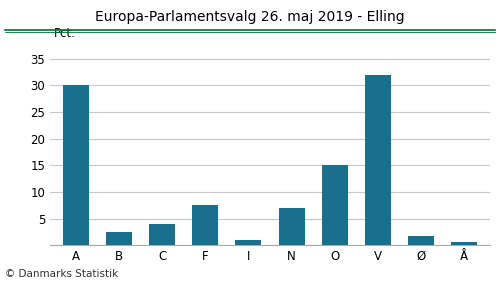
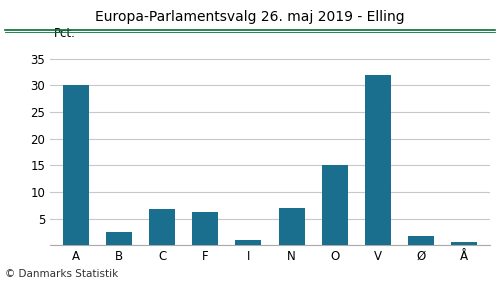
C: 4.0 -> 6.8
F: 7.5 -> 6.2
